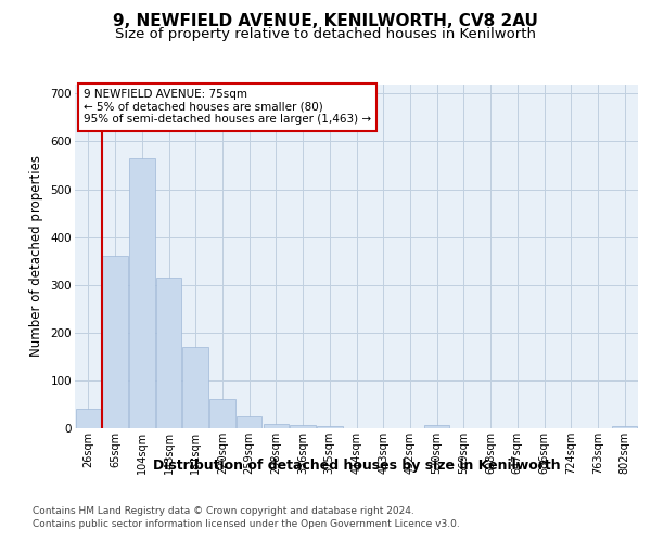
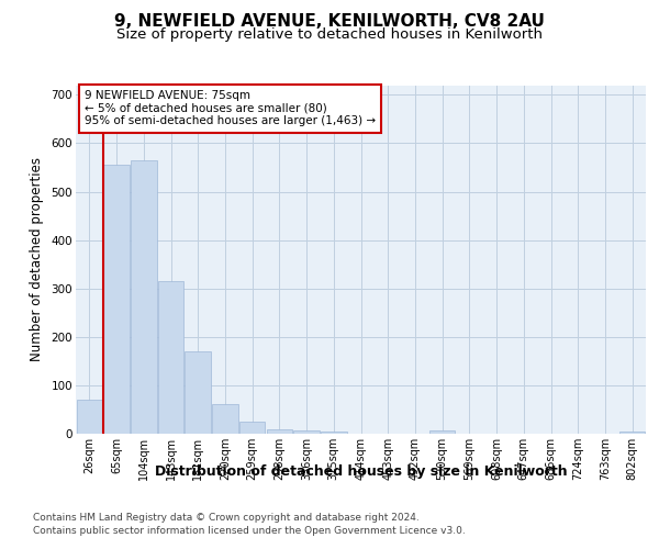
26sqm: 40 -> 70
65sqm: 360 -> 555
